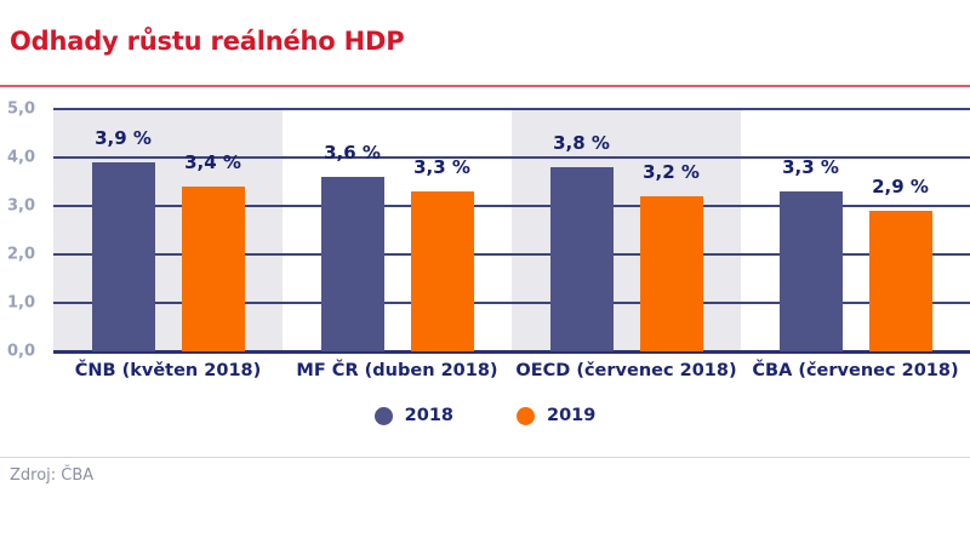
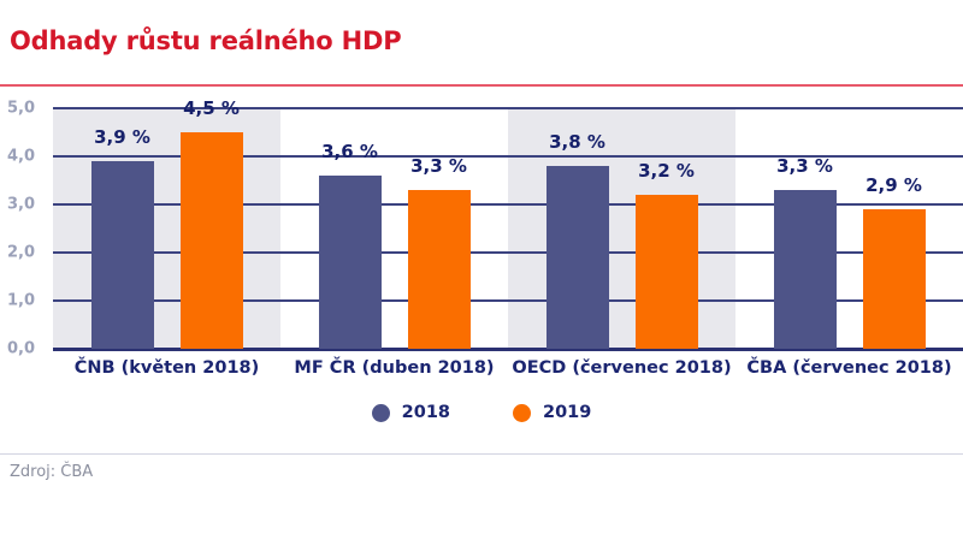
2019/ČNB (květen 2018): 3,4 -> 4,5
